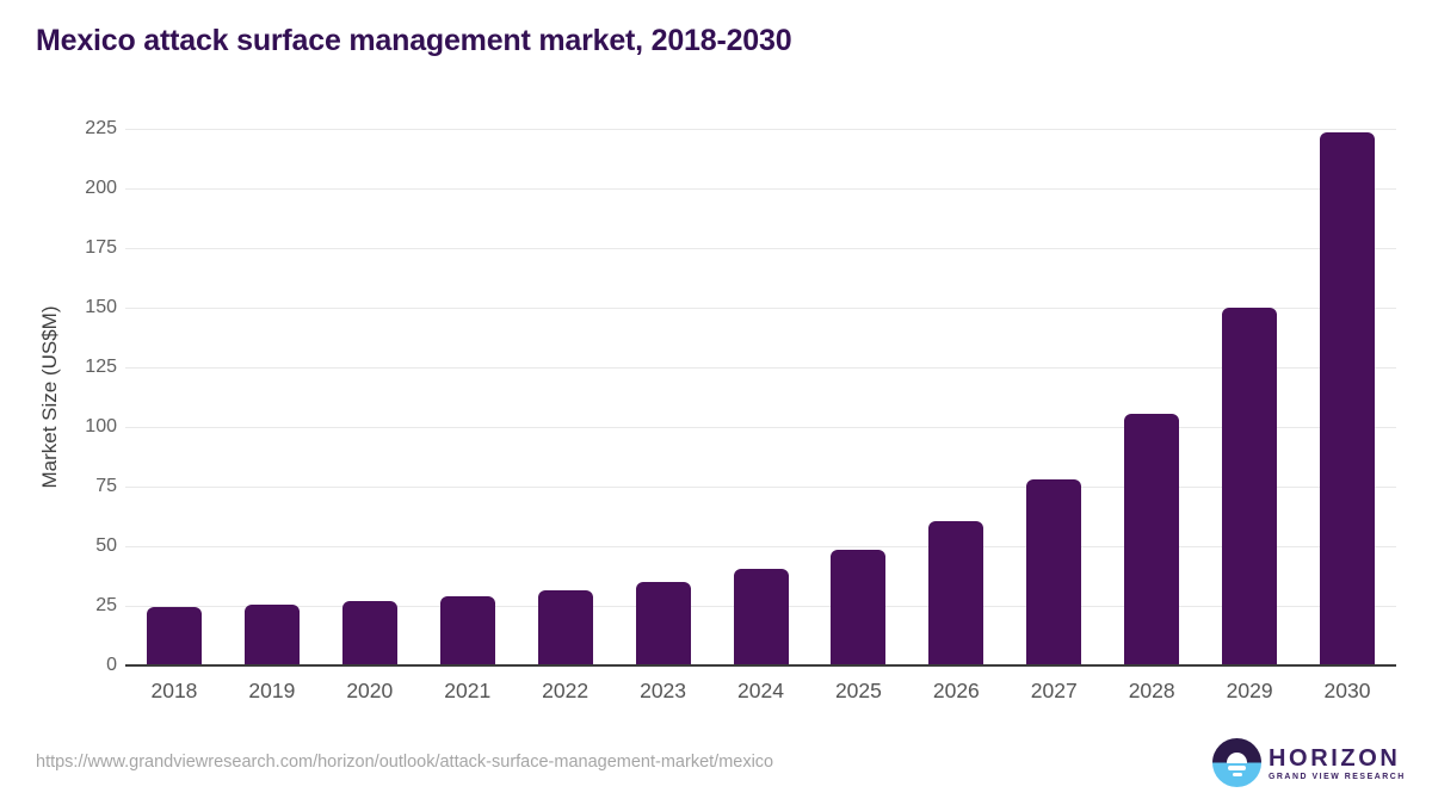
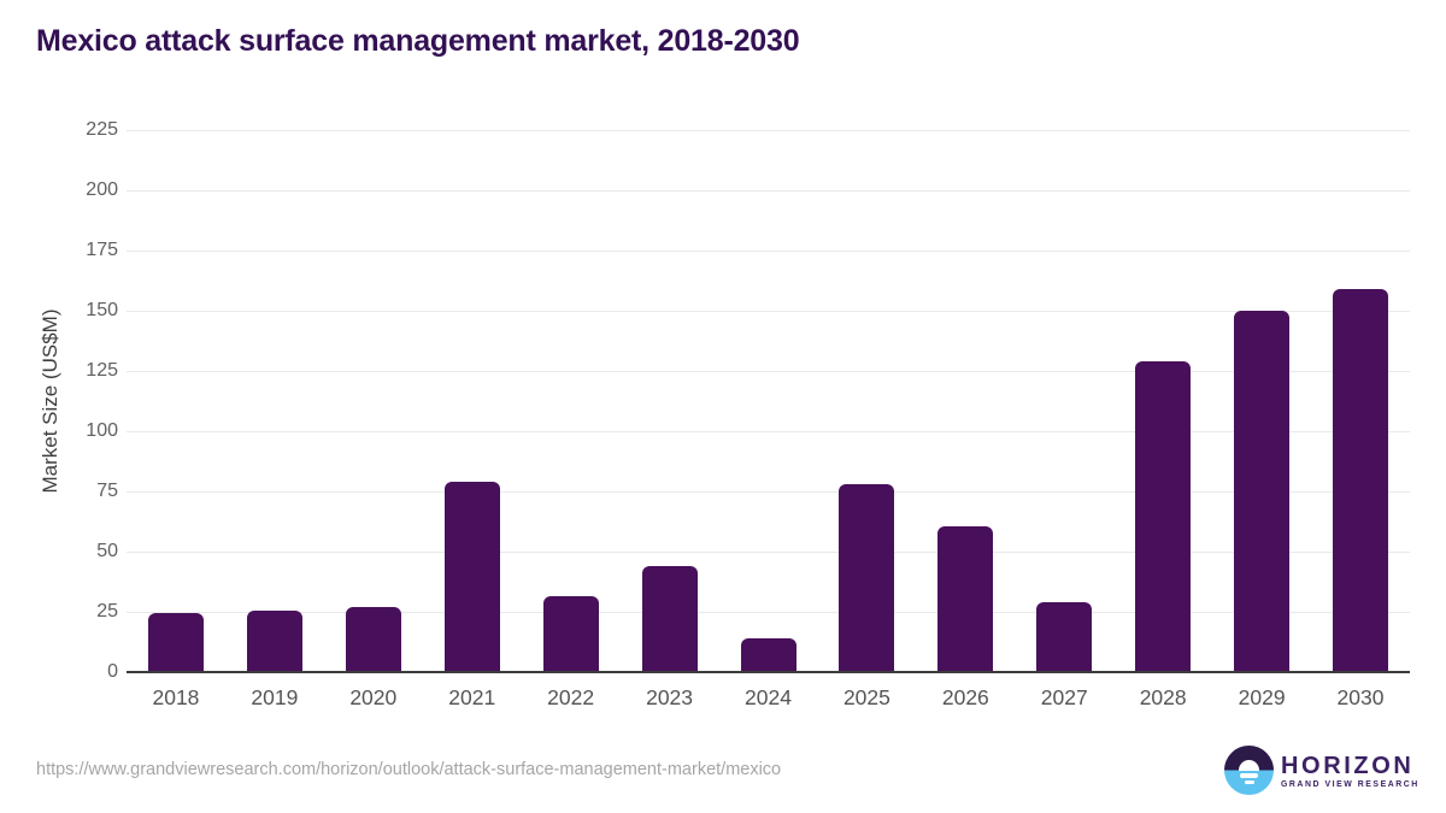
2021: 29 -> 79
2023: 35 -> 44
2024: 40 -> 14
2025: 49 -> 78
2027: 78 -> 29
2028: 106 -> 129
2030: 224 -> 159
